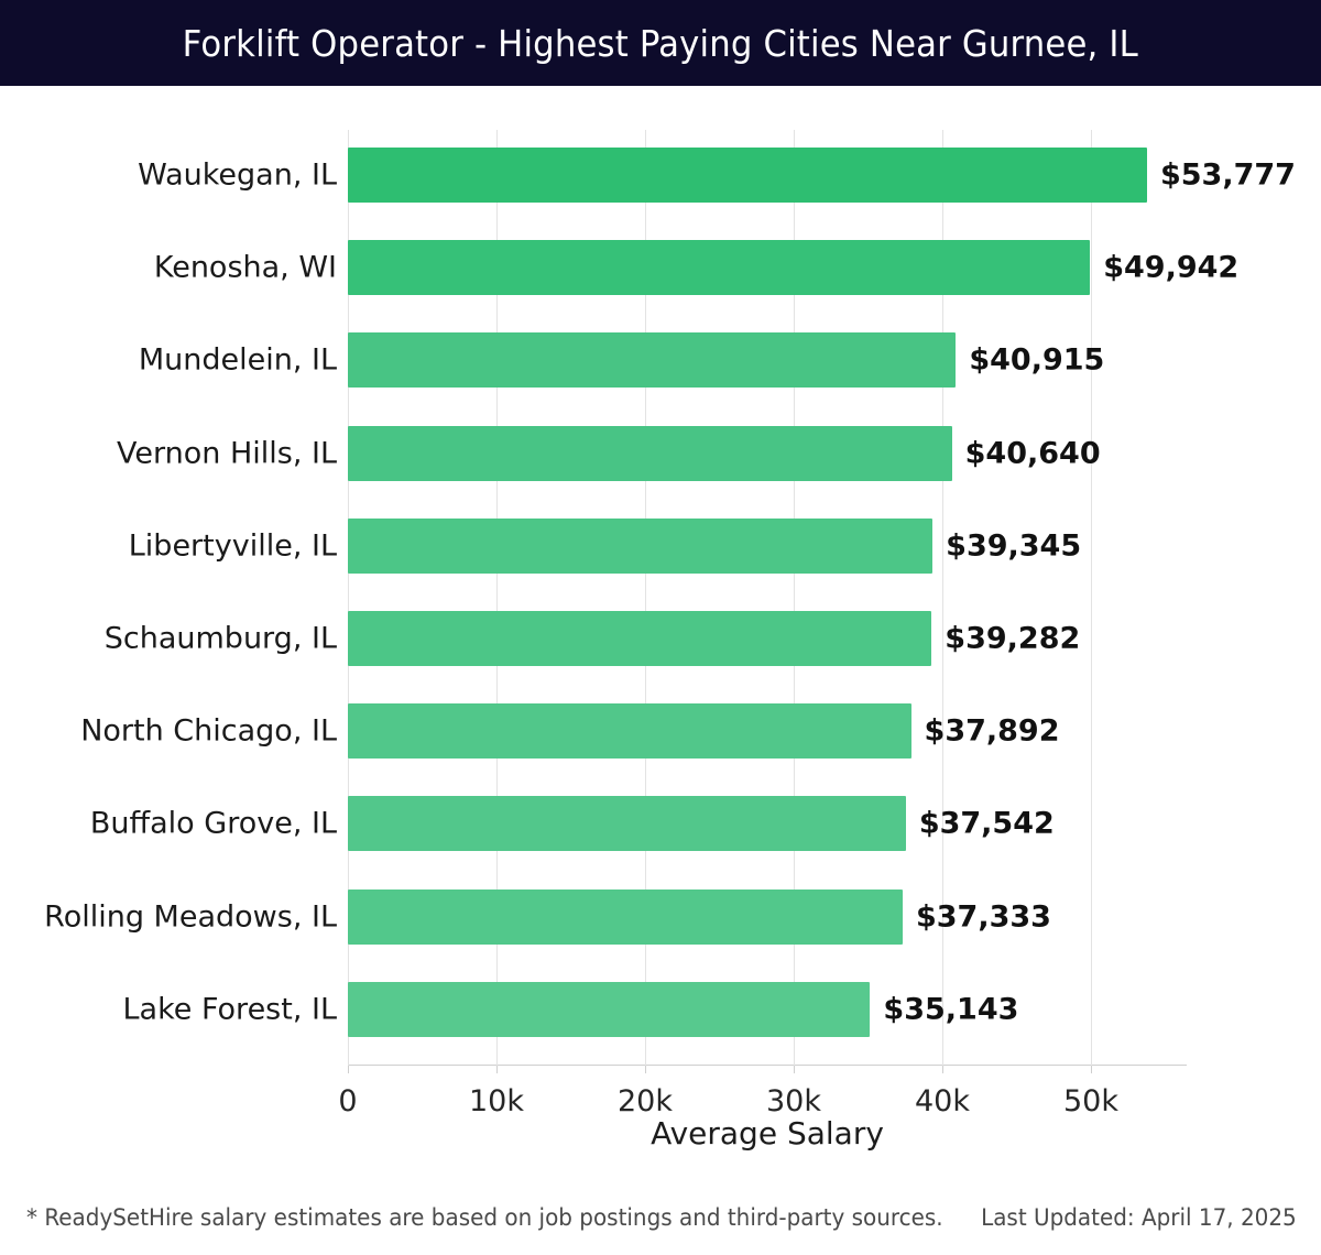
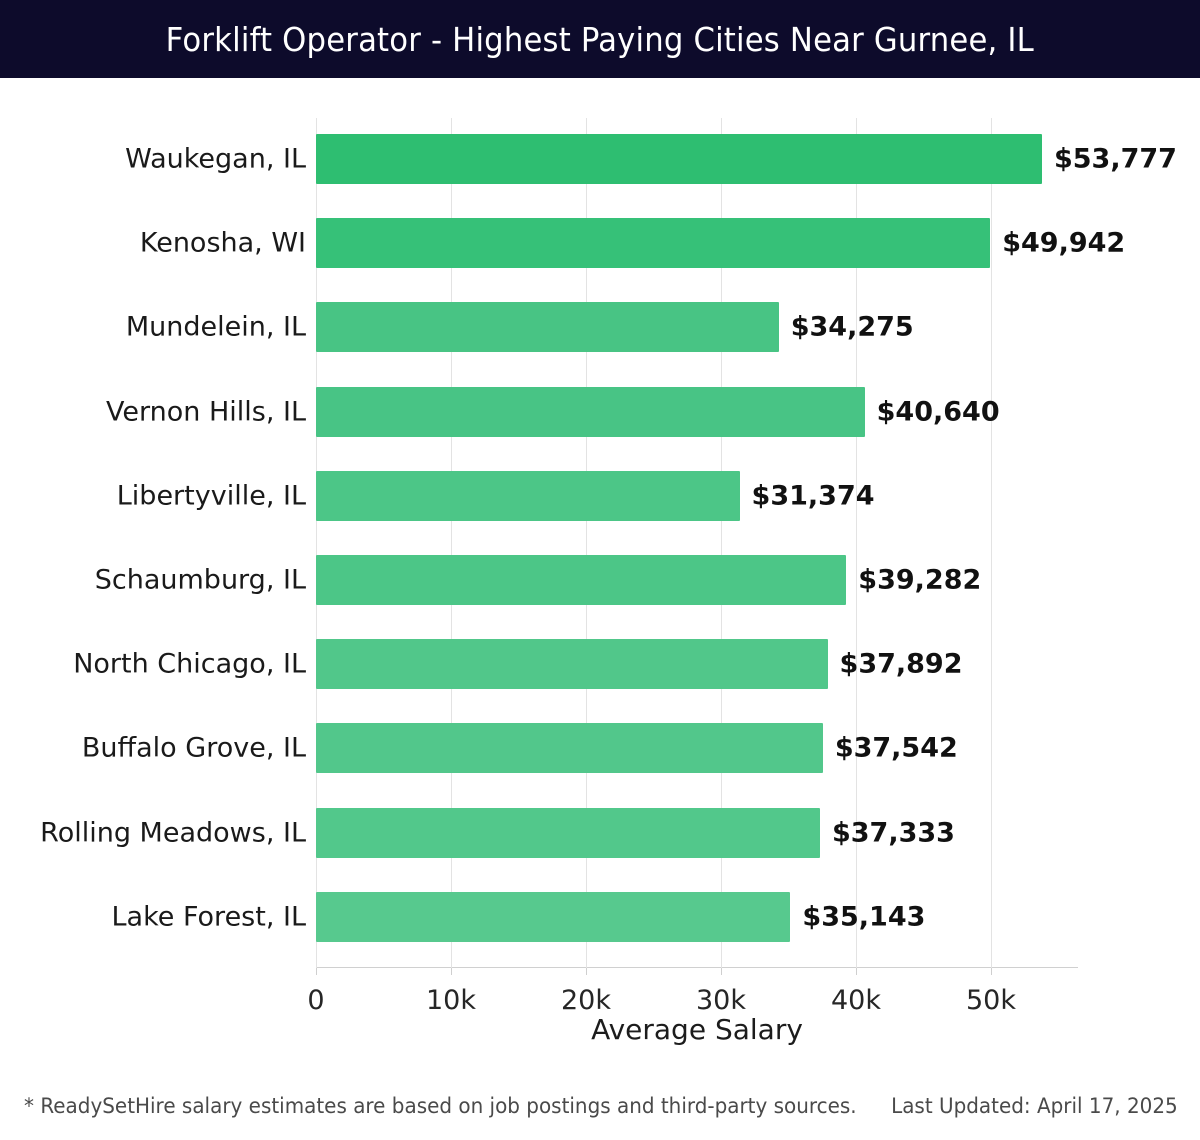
Mundelein, IL: $40,915 -> $34,275
Libertyville, IL: $39,345 -> $31,374
